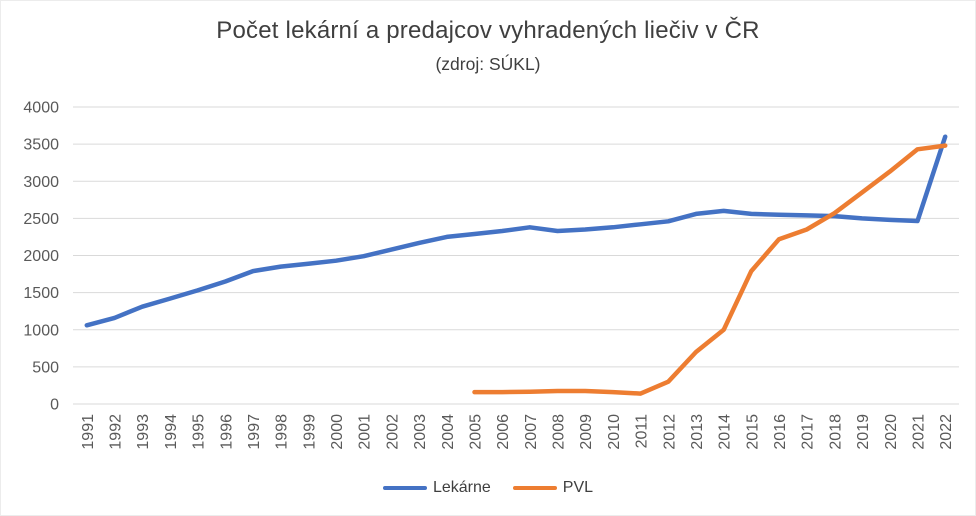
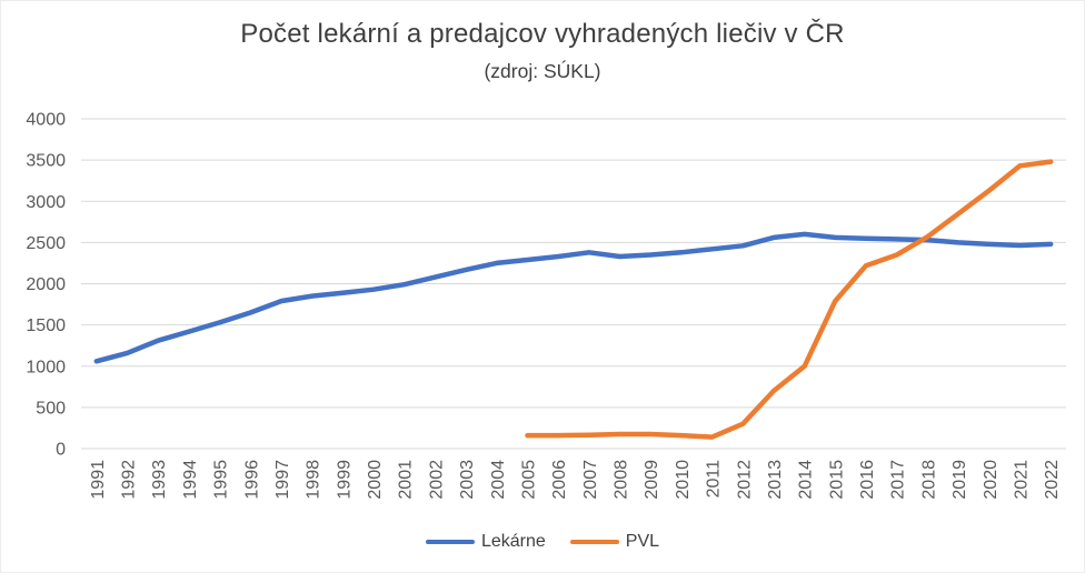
Lekárne/2022: 3600 -> 2500
